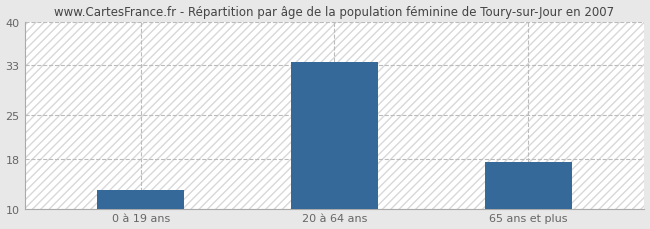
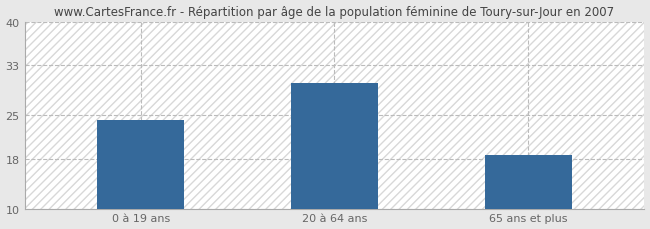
0 à 19 ans: 13.0 -> 24.2
20 à 64 ans: 33.5 -> 30.2
65 ans et plus: 17.5 -> 18.6
